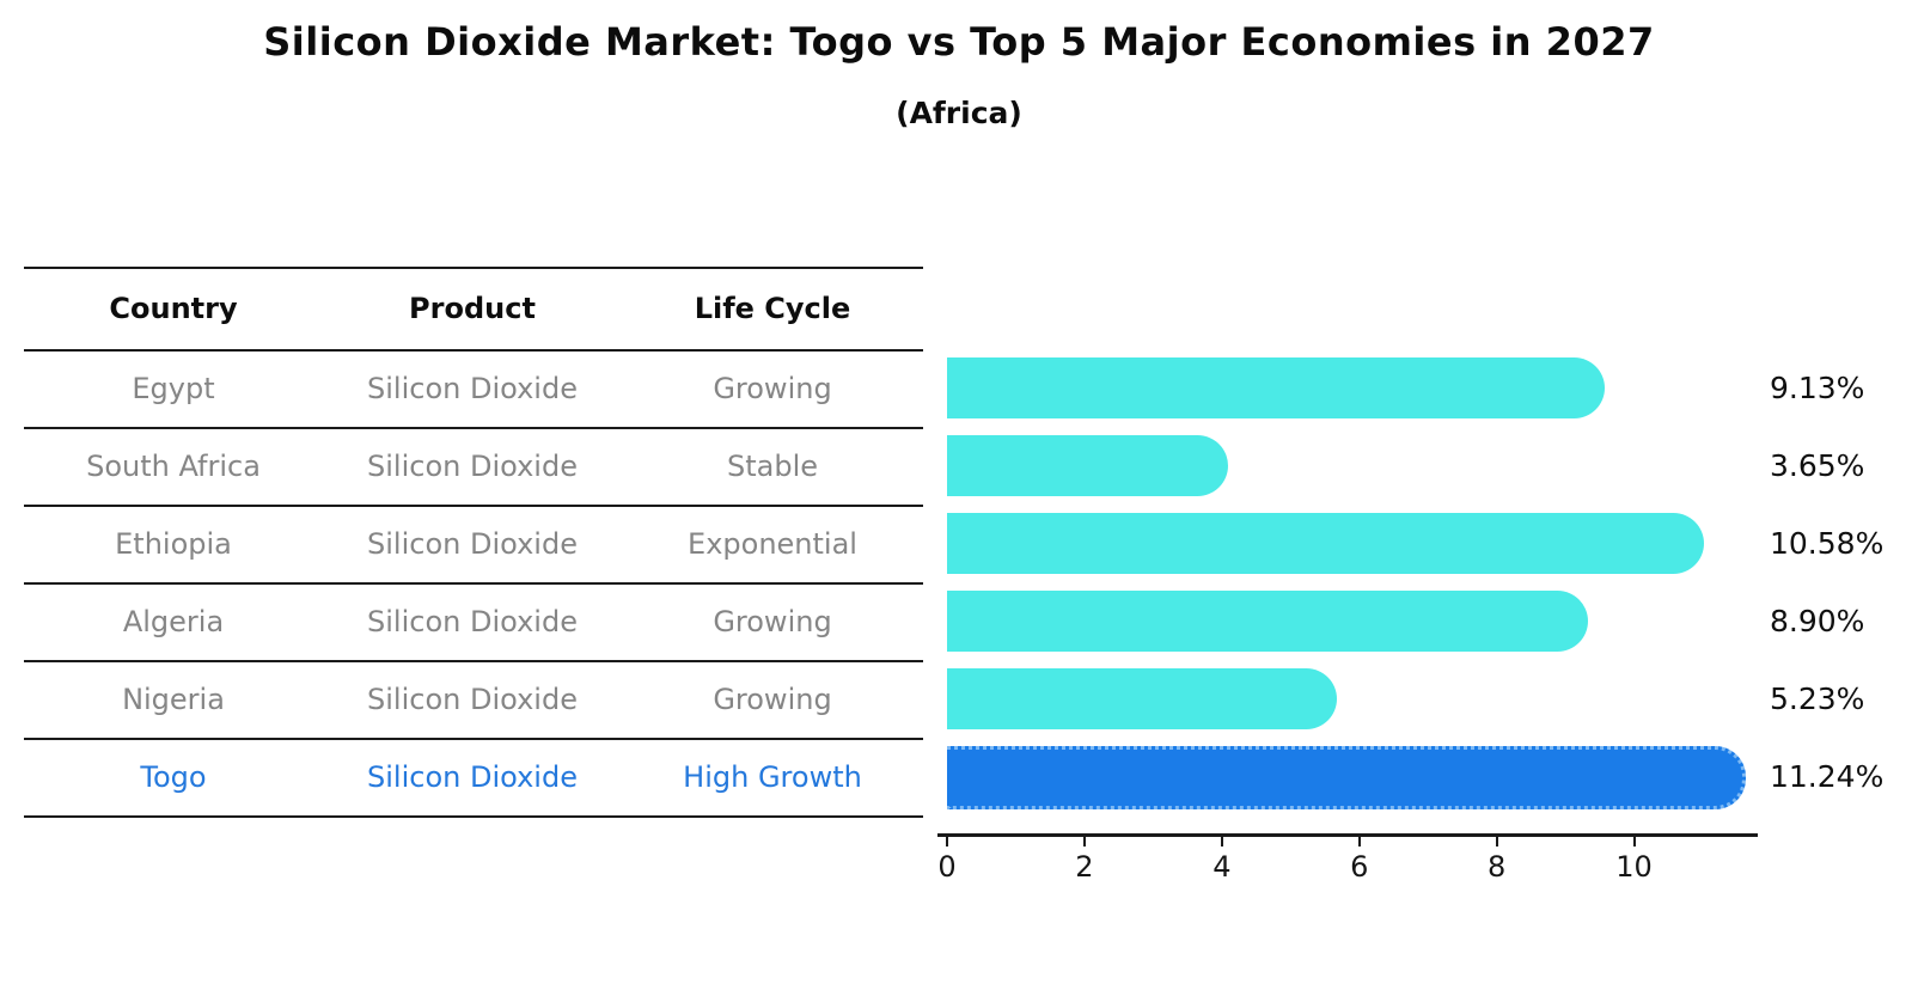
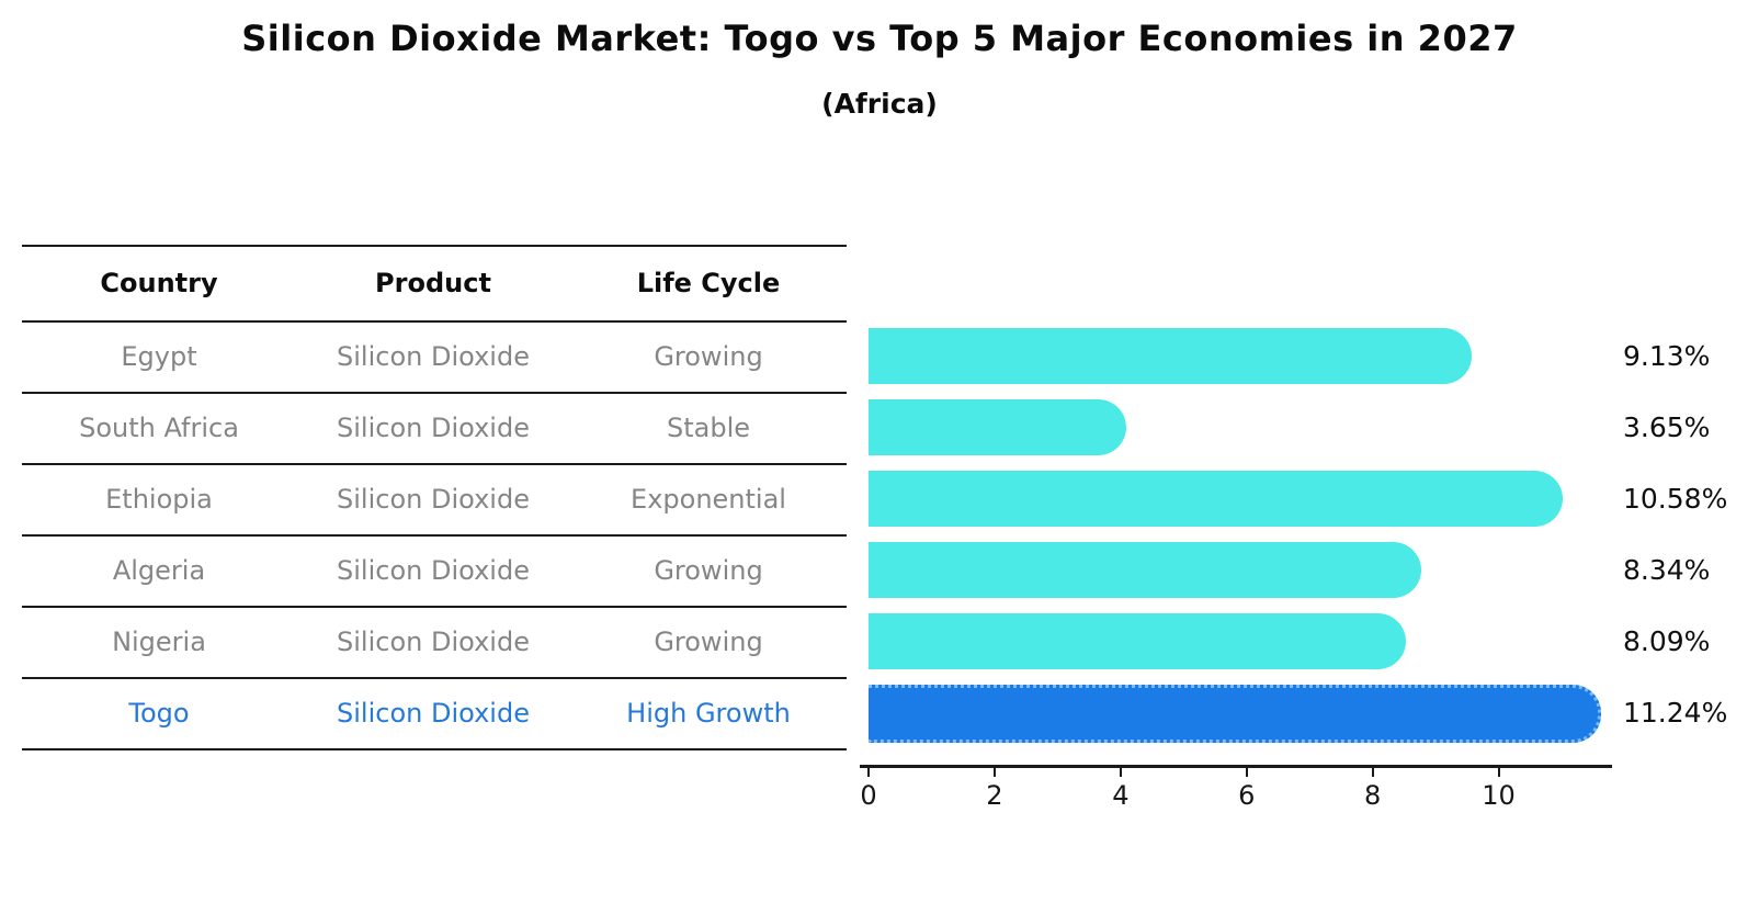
Algeria: 8.90% -> 8.34%
Nigeria: 5.23% -> 8.09%
